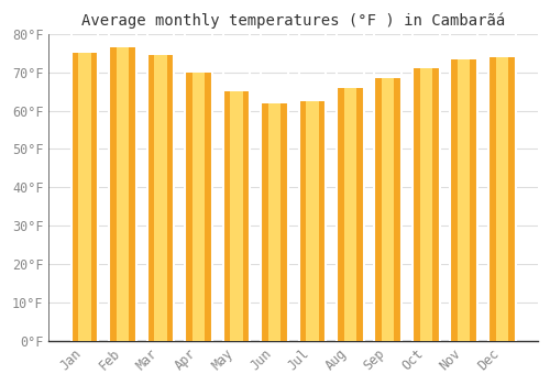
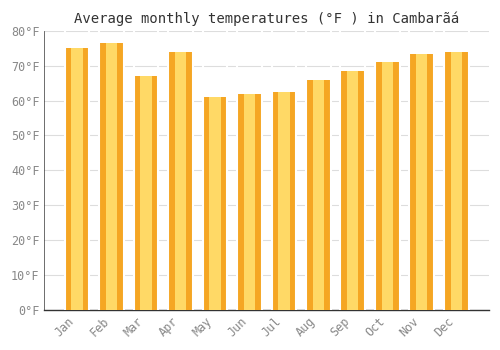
Mar: 74.5°F -> 67.0°F
Apr: 70.0°F -> 74.0°F
May: 65.0°F -> 61.0°F
